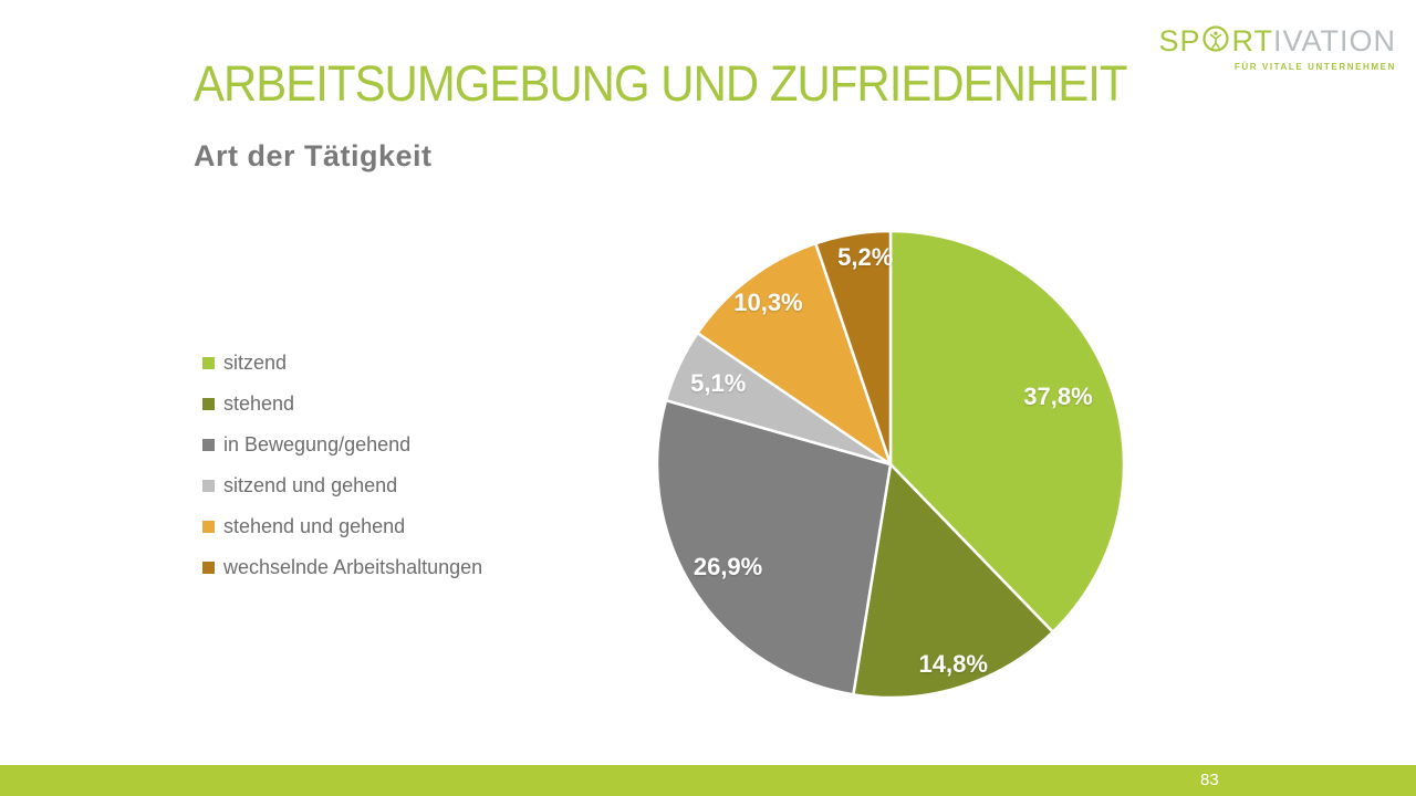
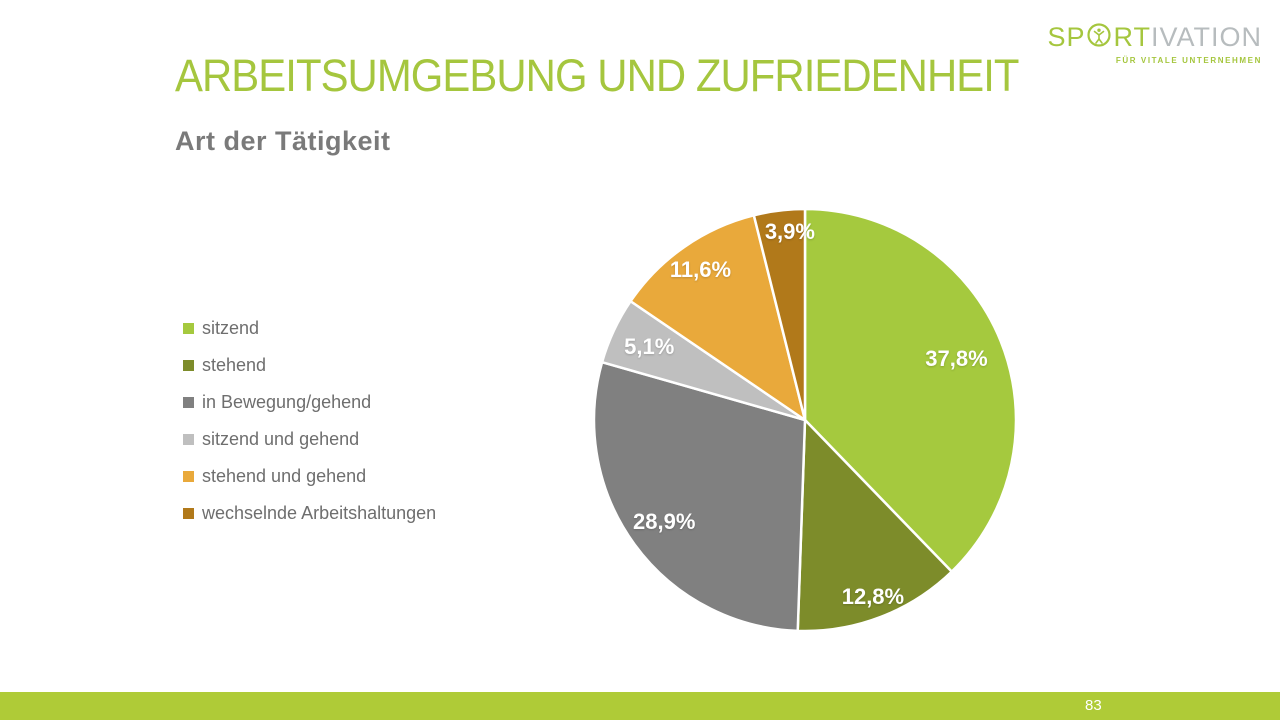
stehend: 14,8% -> 12,8%
in Bewegung/gehend: 26,9% -> 28,9%
stehend und gehend: 10,3% -> 11,6%
wechselnde Arbeitshaltungen: 5,2% -> 3,9%
